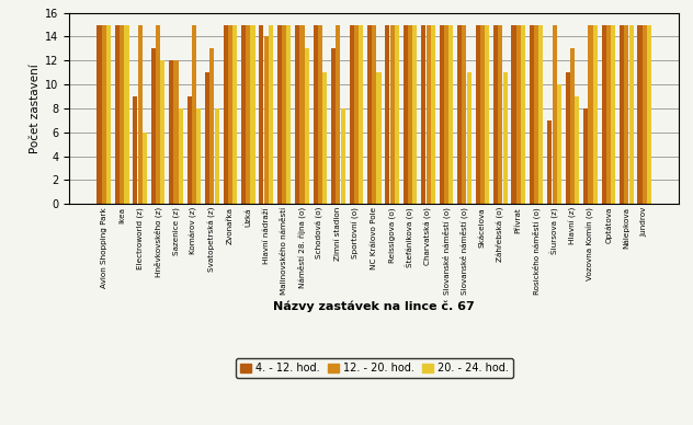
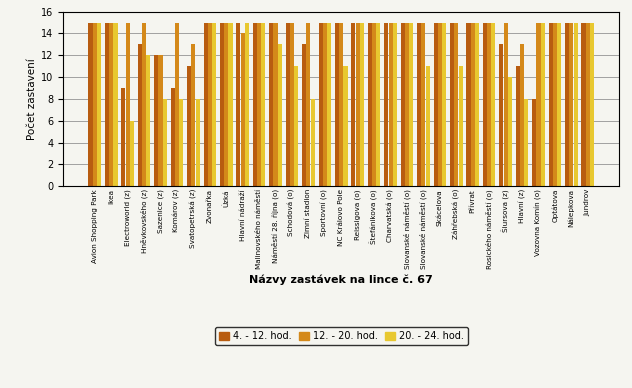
4. - 12. hod./Šiursova (z): 7 -> 13
20. - 24. hod./Hlavní (z): 9 -> 8
